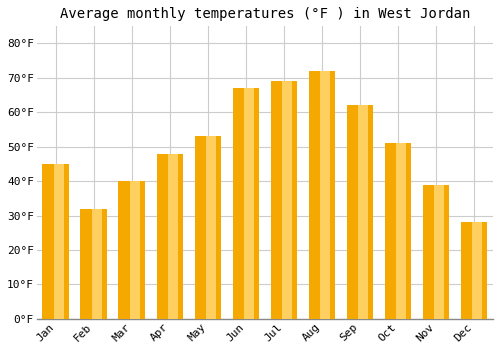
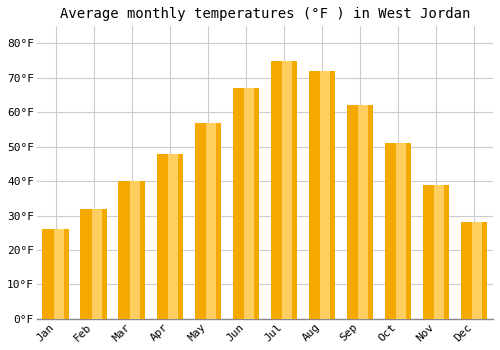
Jan: 45°F -> 26°F
May: 53°F -> 57°F
Jul: 69°F -> 75°F
